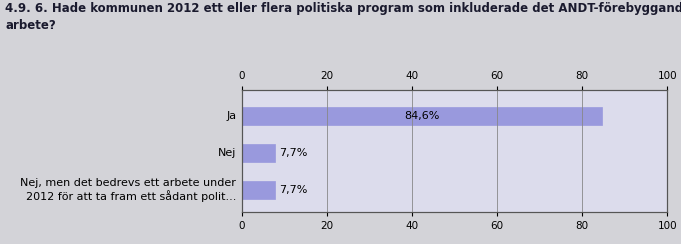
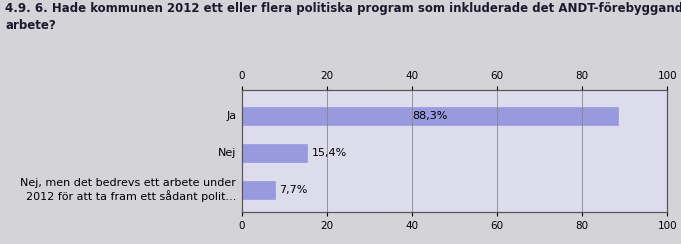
Ja: 84,6% -> 88,3%
Nej: 7,7% -> 15,4%
